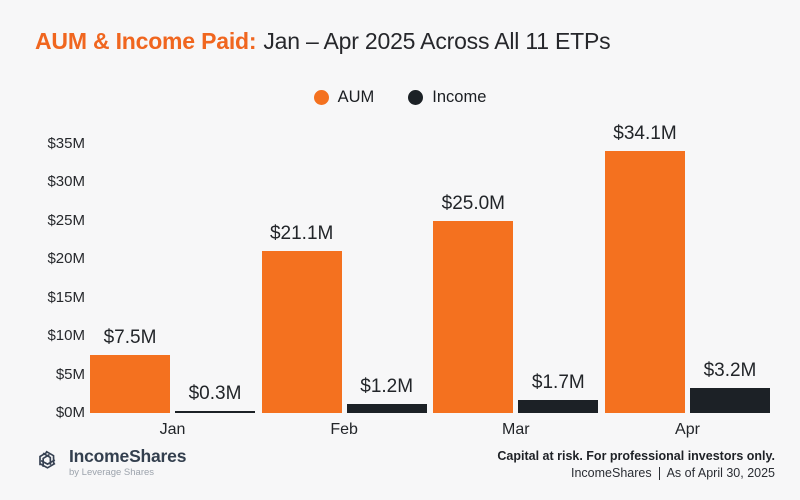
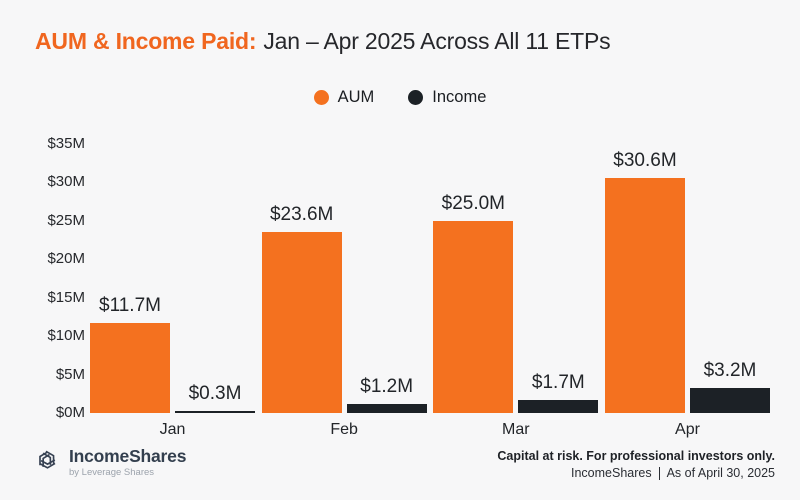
AUM/Jan: $7.5M -> $11.7M
AUM/Feb: $21.1M -> $23.6M
AUM/Apr: $34.1M -> $30.6M
